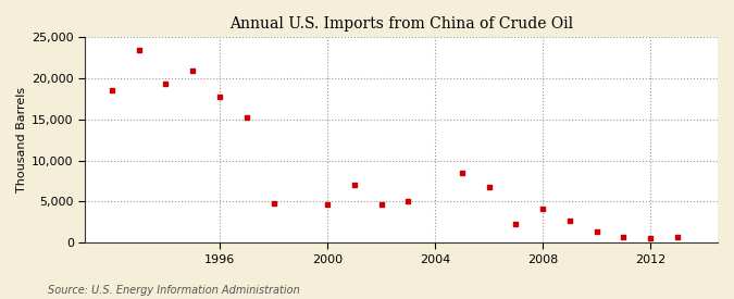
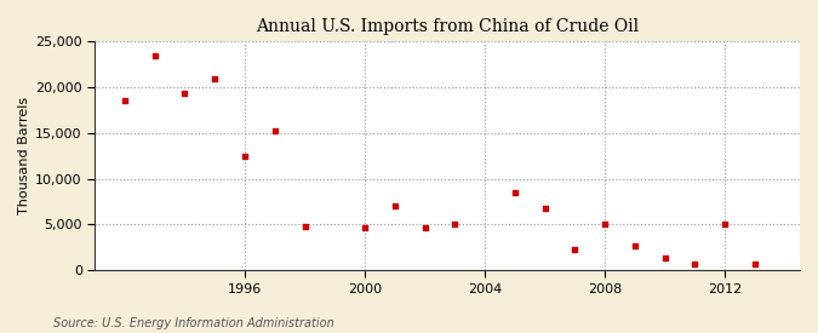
1996: 17,700 -> 12,400
2008: 4,100 -> 5,000
2012: 500 -> 5,000
